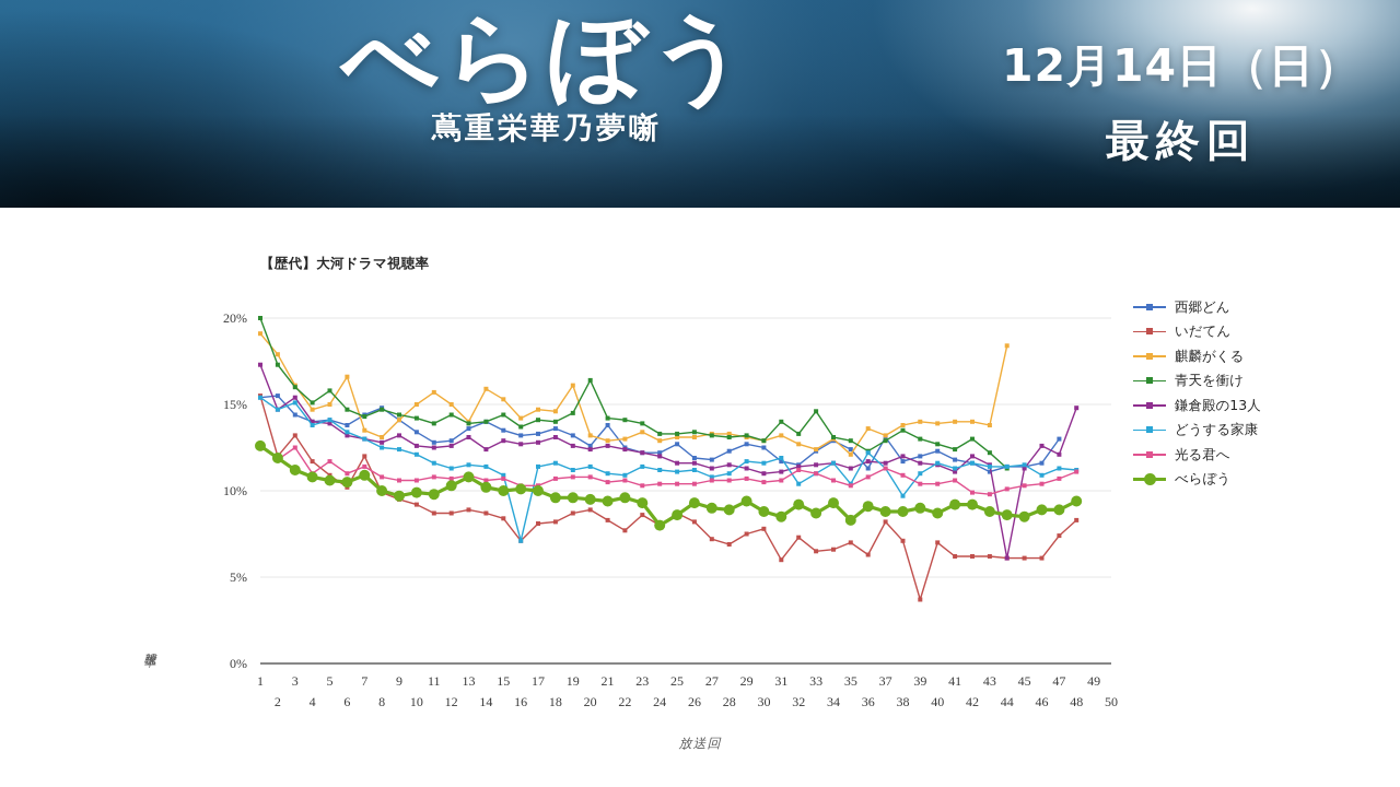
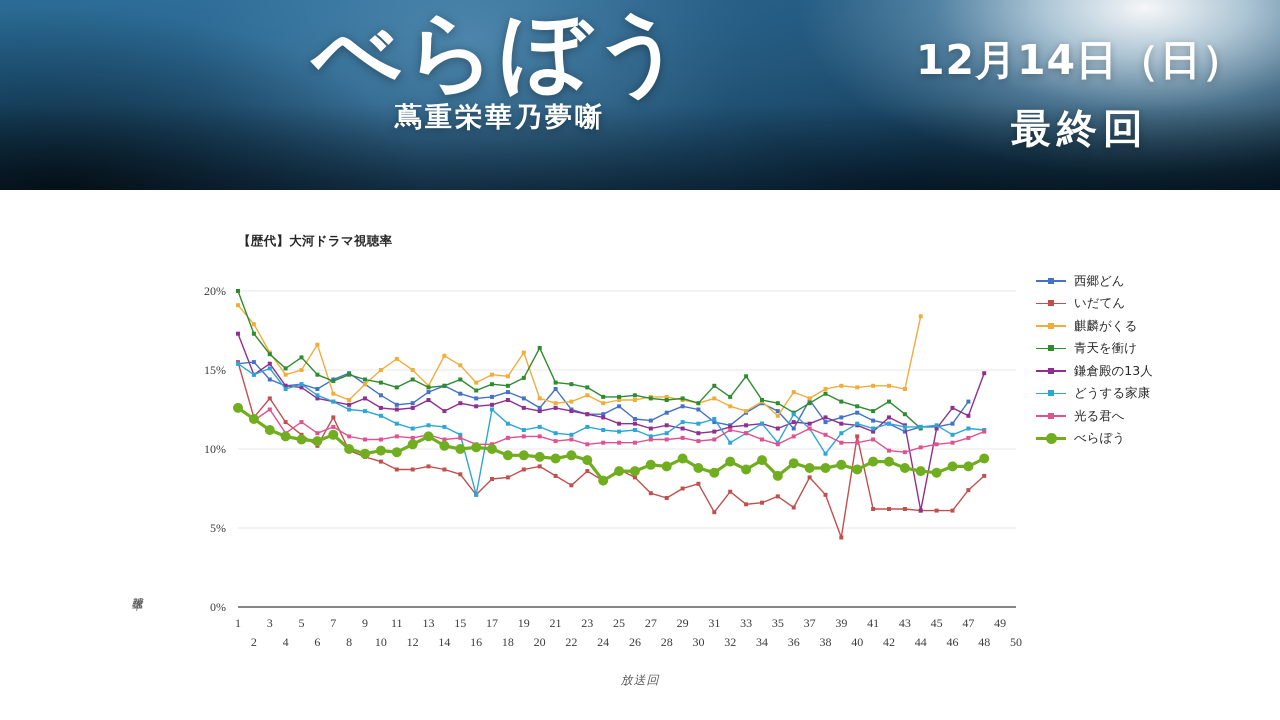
どうする家康/17: 11.4% -> 12.5%
べらぼう/26: 9.3% -> 8.6%
いだてん/39: 3.7% -> 4.4%
いだてん/40: 7.0% -> 10.8%
